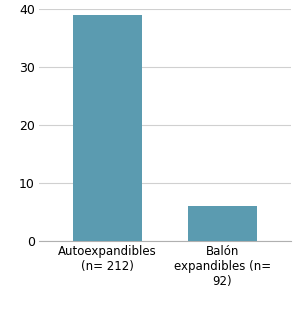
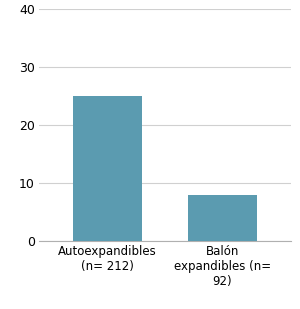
Autoexpandibles (n= 212): 39 -> 25
Balón expandibles (n= 92): 6 -> 8
